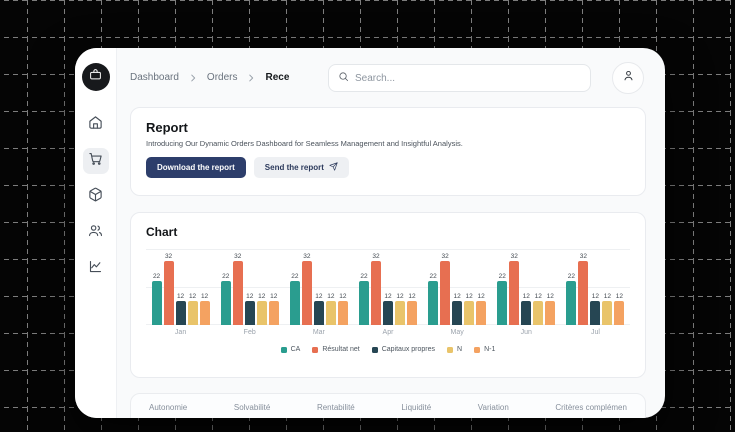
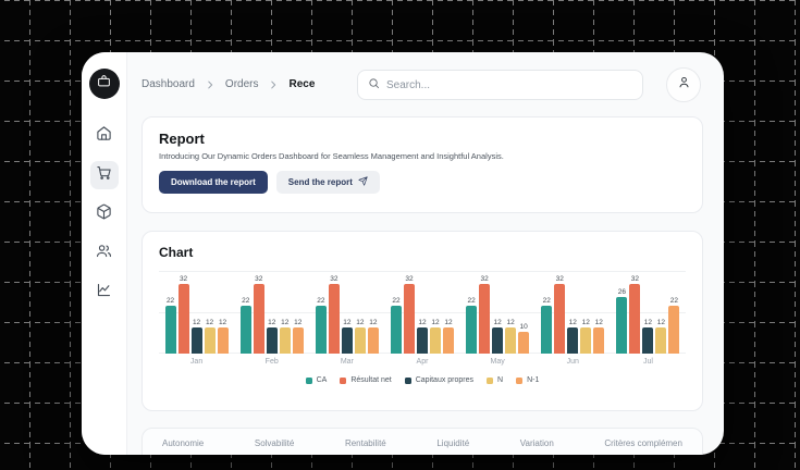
N-1/May: 12 -> 10
CA/Jul: 22 -> 26
N-1/Jul: 12 -> 22
